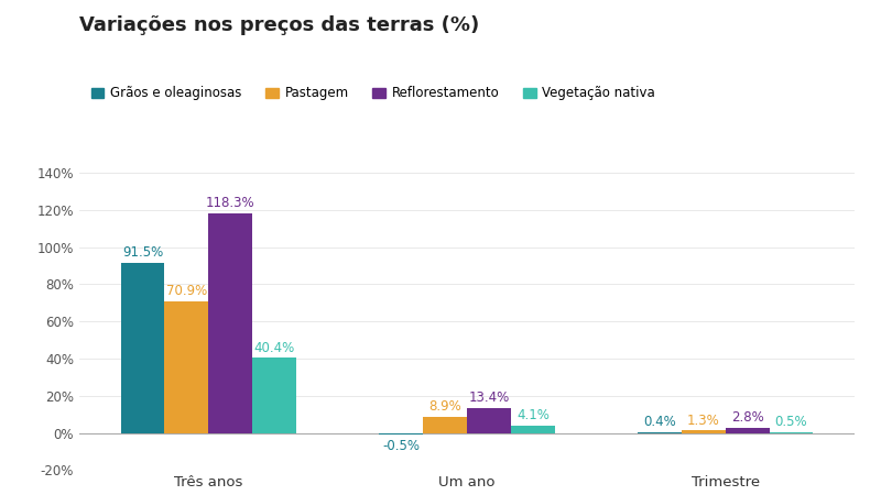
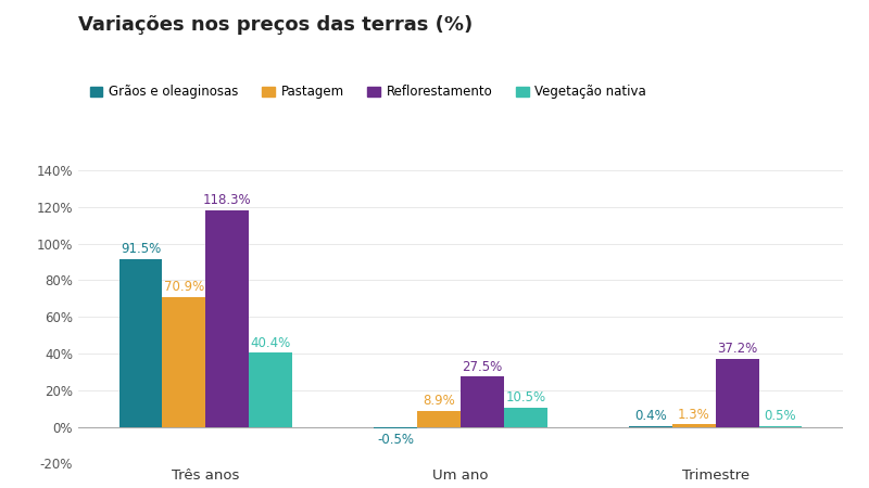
Reflorestamento/Um ano: 13.4% -> 27.5%
Vegetação nativa/Um ano: 4.1% -> 10.5%
Reflorestamento/Trimestre: 2.8% -> 37.2%
